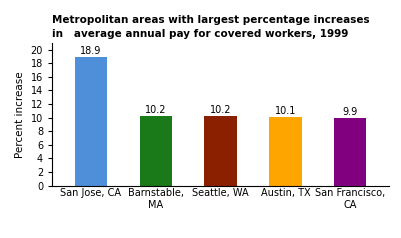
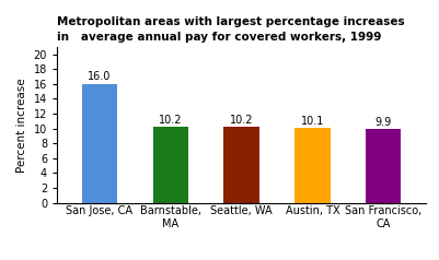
San Jose, CA: 18.9 -> 16.0
